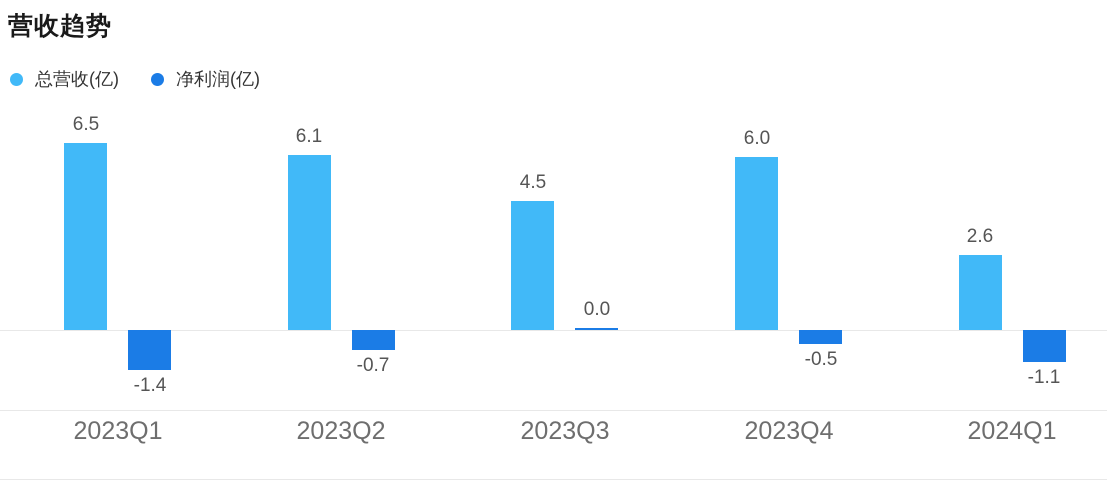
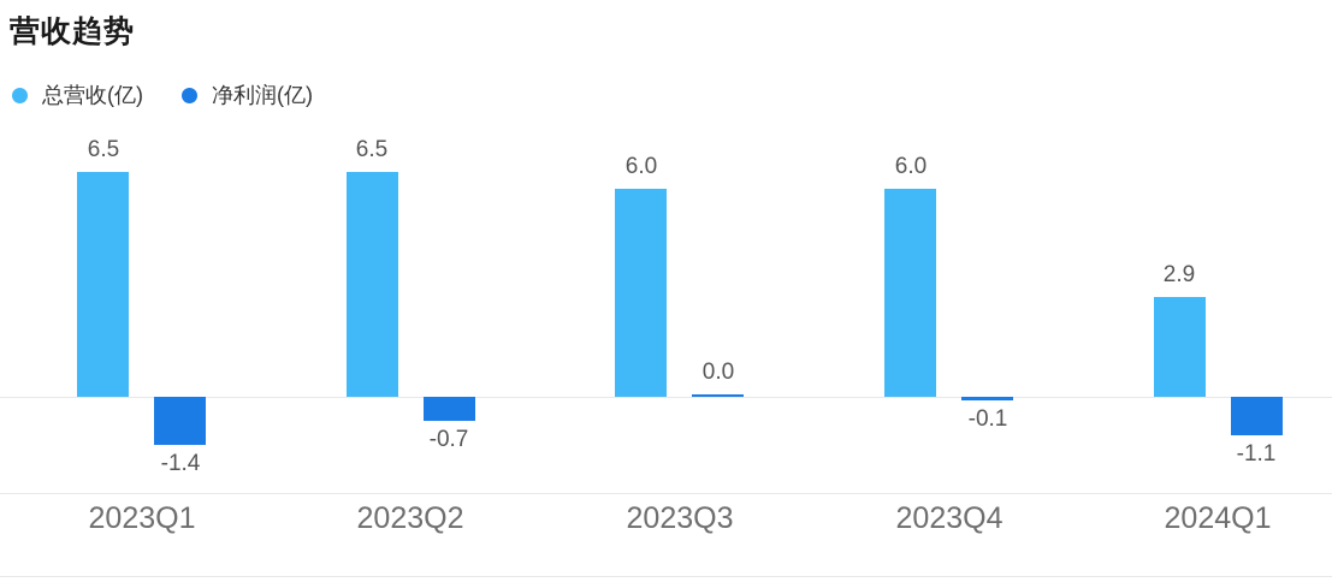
总营收(亿)/2023Q2: 6.1 -> 6.5
总营收(亿)/2023Q3: 4.5 -> 6.0
净利润(亿)/2023Q4: -0.5 -> -0.1
总营收(亿)/2024Q1: 2.6 -> 2.9
